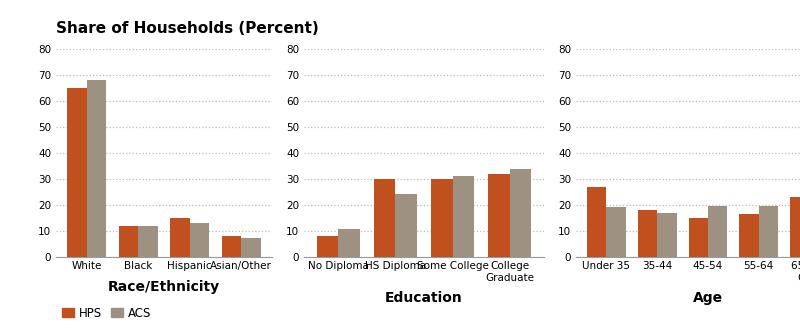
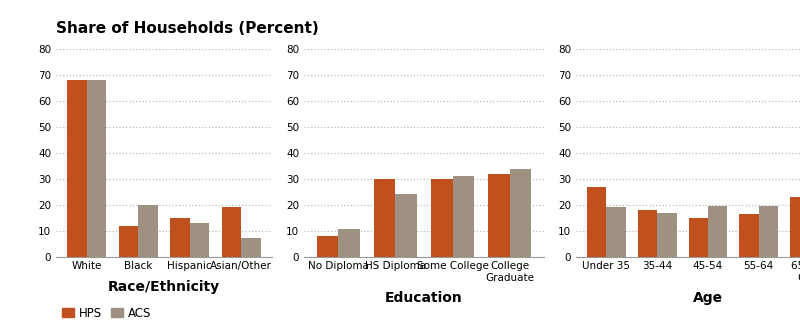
HPS/White: 65 -> 68
ACS/Black: 12 -> 20
HPS/Asian/Other: 8 -> 19
